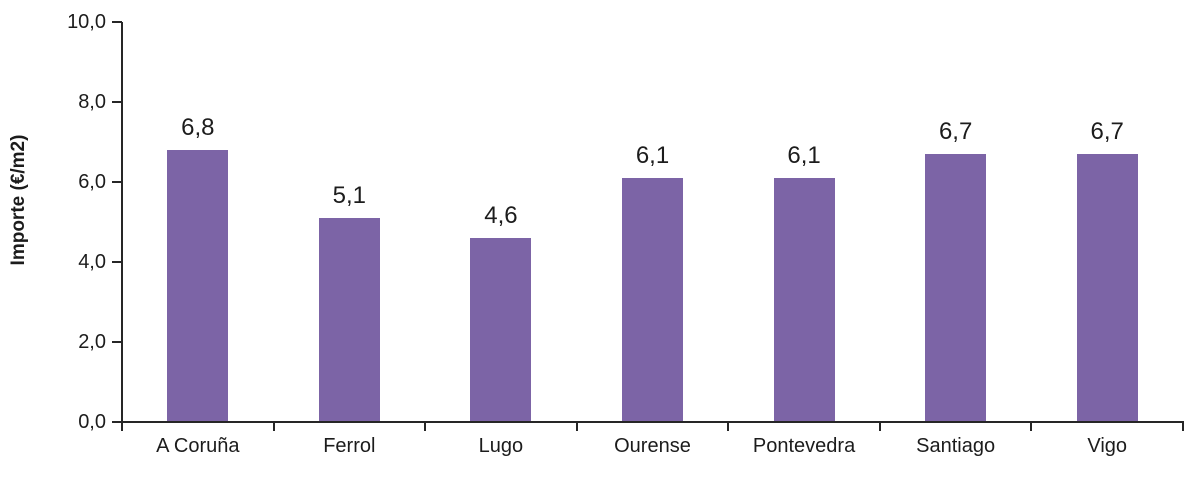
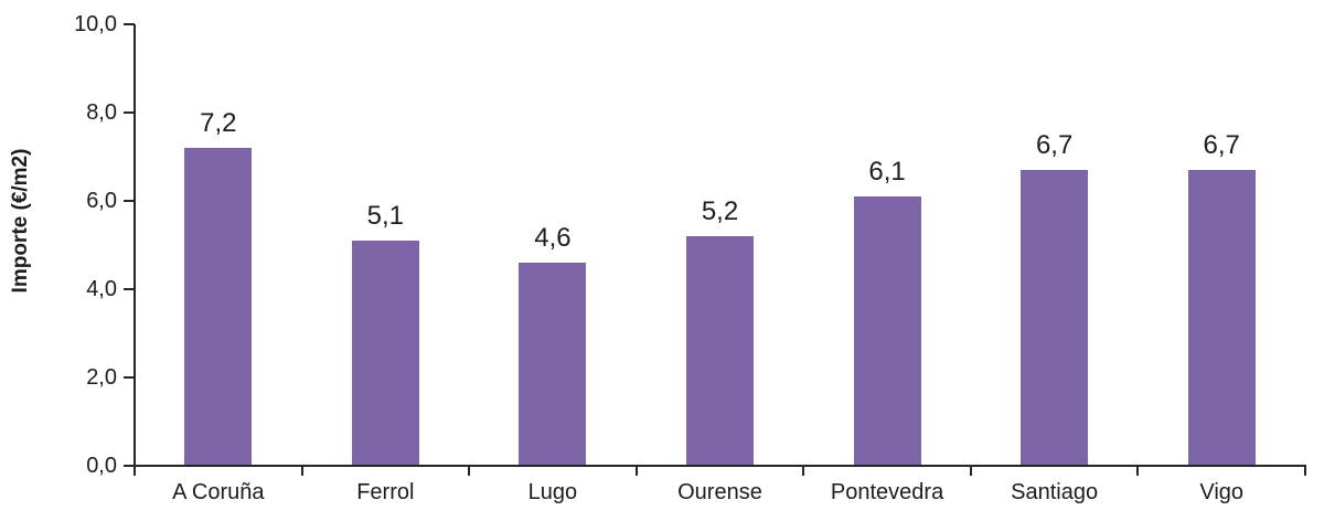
A Coruña: 6,8 -> 7,2
Ourense: 6,1 -> 5,2
